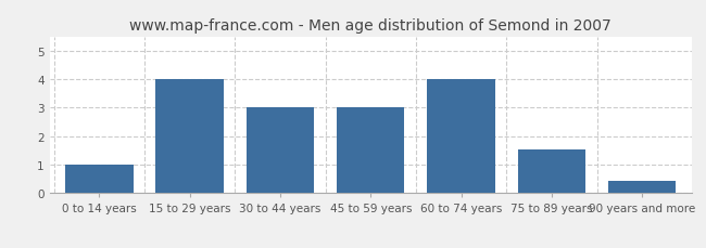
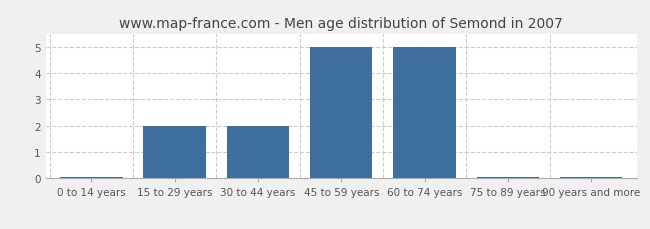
0 to 14 years: 1.00 -> 0.04
15 to 29 years: 4.00 -> 2.00
30 to 44 years: 3.00 -> 2.00
45 to 59 years: 3.00 -> 5.00
60 to 74 years: 4.00 -> 5.00
75 to 89 years: 1.55 -> 0.04
90 years and more: 0.45 -> 0.04
